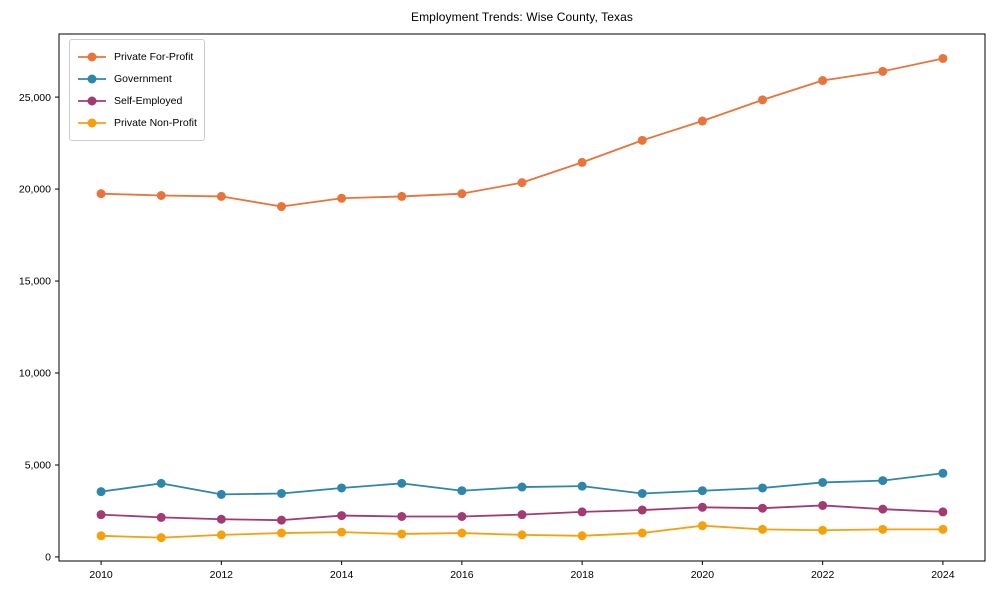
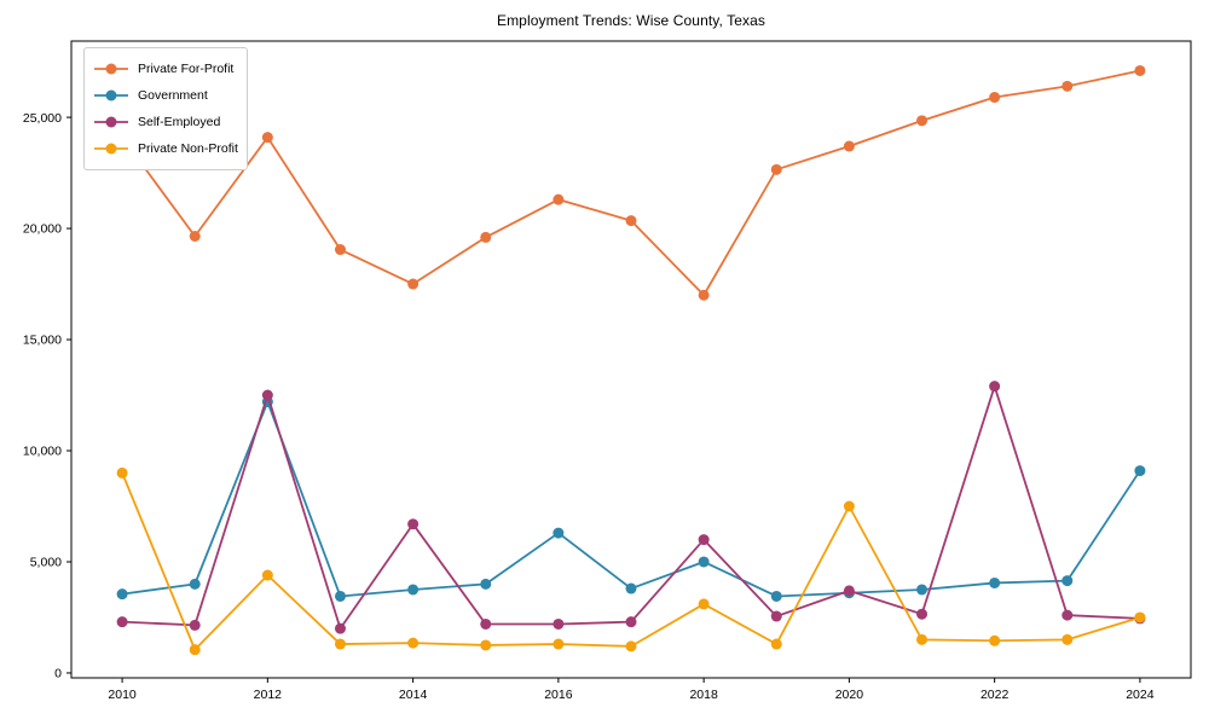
Private For-Profit/2010: 19800 -> 24100
Private Non-Profit/2010: 1200 -> 9000
Private For-Profit/2012: 19600 -> 24100
Government/2012: 3400 -> 12200
Self-Employed/2012: 2000 -> 12500
Private Non-Profit/2012: 1200 -> 4400
Private For-Profit/2014: 19500 -> 17500
Self-Employed/2014: 2200 -> 6700
Private For-Profit/2016: 19800 -> 21300
Government/2016: 3600 -> 6300
Private For-Profit/2018: 21400 -> 17000
Government/2018: 3800 -> 5000
Self-Employed/2018: 2400 -> 6000
Private Non-Profit/2018: 1200 -> 3100
Self-Employed/2020: 2700 -> 3700
Private Non-Profit/2020: 1700 -> 7500
Self-Employed/2022: 2800 -> 12900
Government/2024: 4600 -> 9100
Private Non-Profit/2024: 1500 -> 2500
